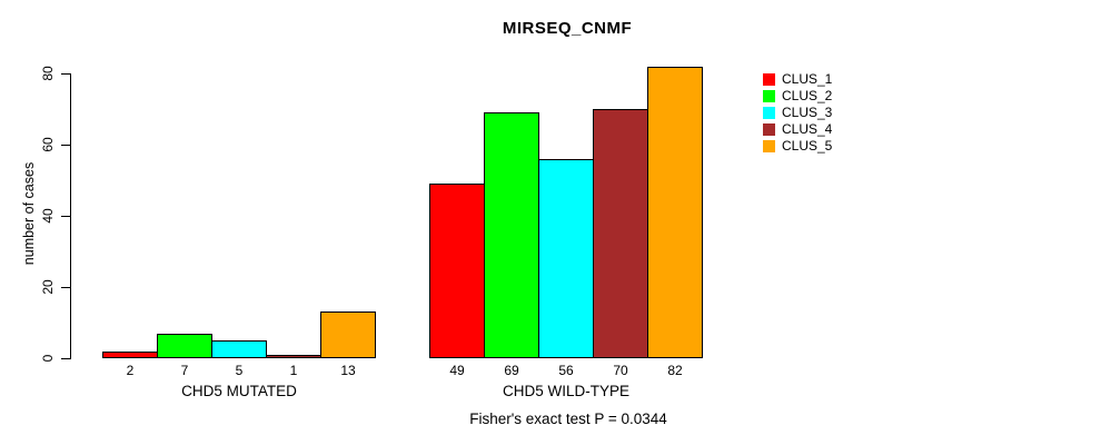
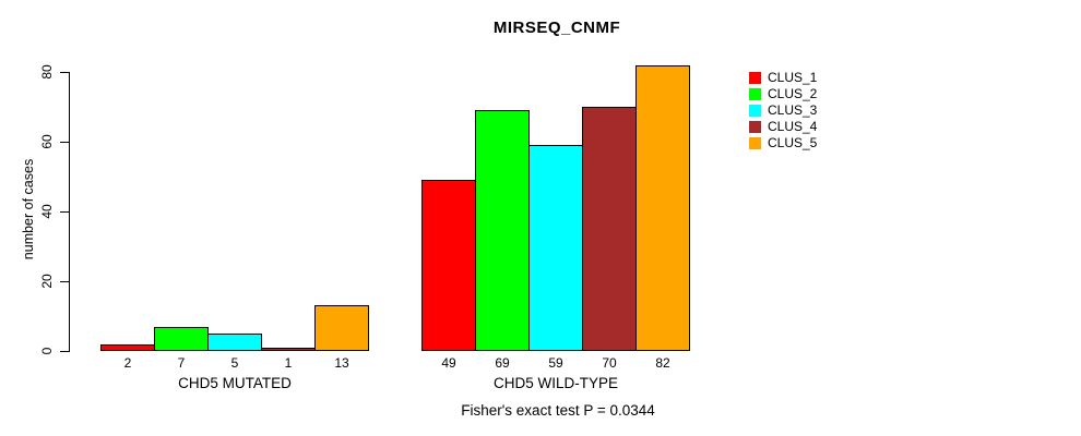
CLUS_3/CHD5 WILD-TYPE: 56 -> 59
